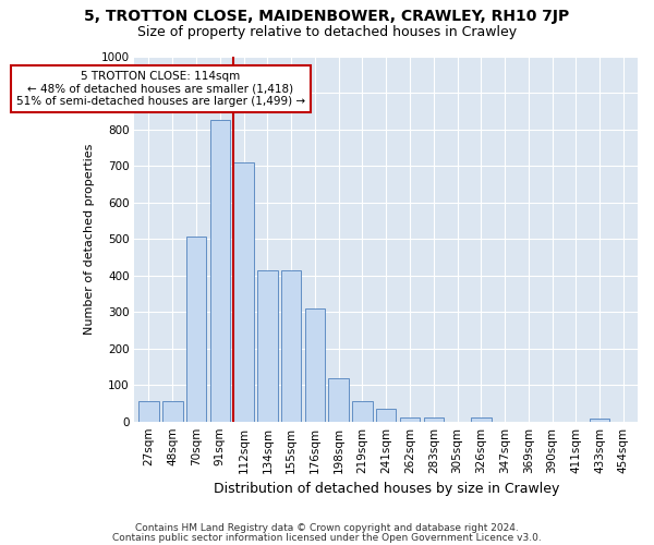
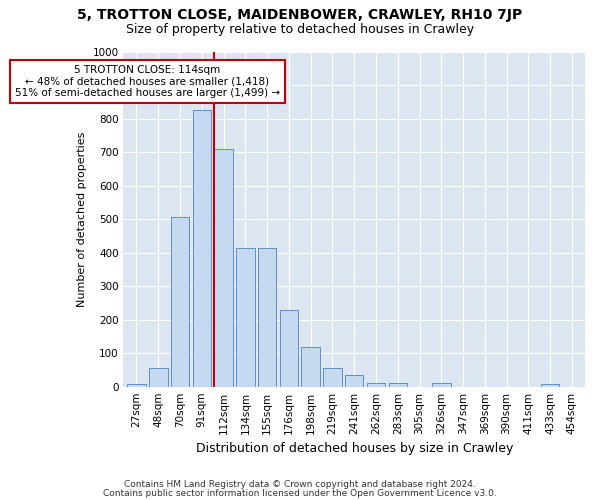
27sqm: 55 -> 7
176sqm: 310 -> 230
